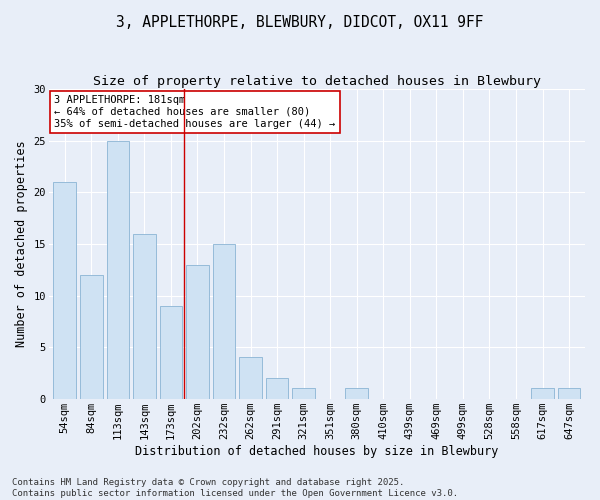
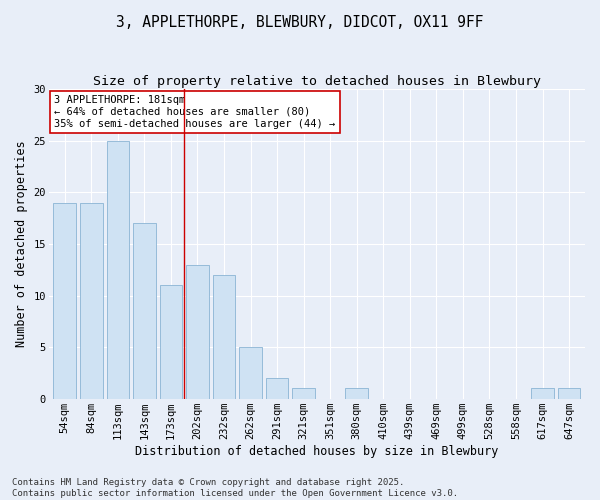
54sqm: 21 -> 19
84sqm: 12 -> 19
143sqm: 16 -> 17
173sqm: 9 -> 11
232sqm: 15 -> 12
262sqm: 4 -> 5
